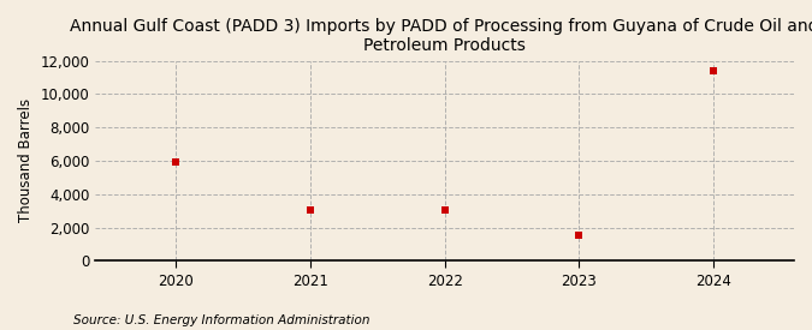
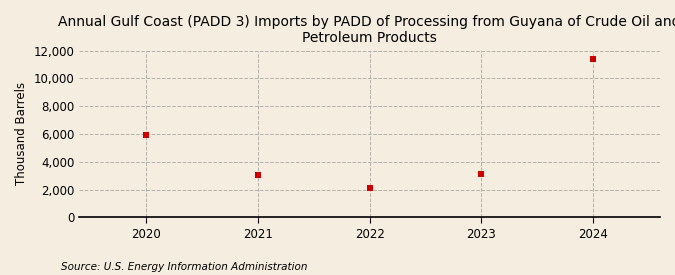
2022: 3,000 -> 2,100
2023: 1,500 -> 3,100
